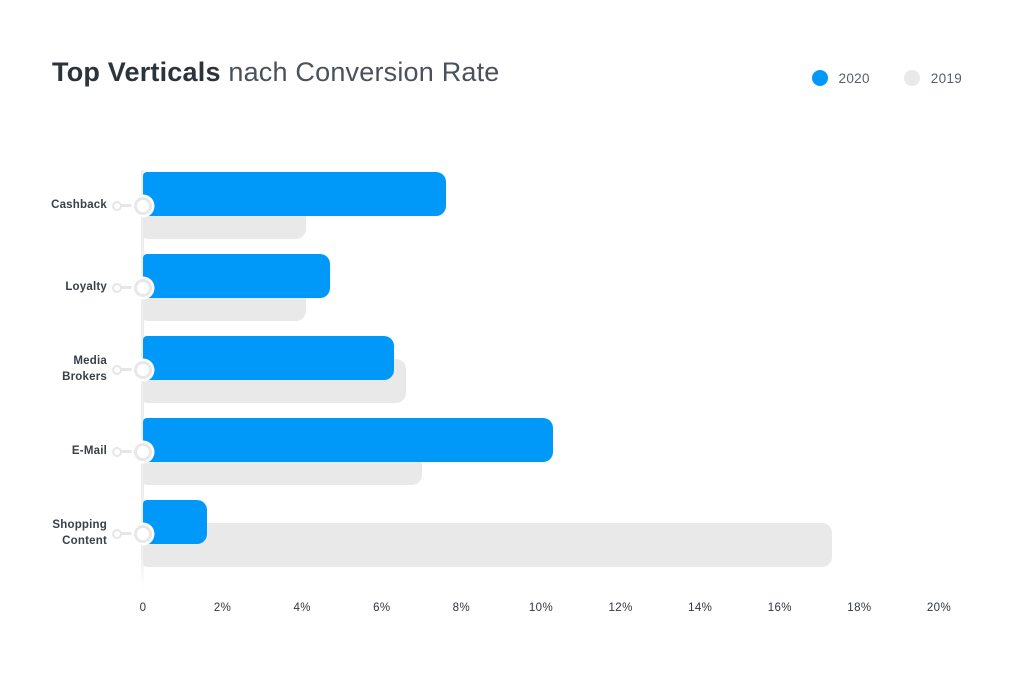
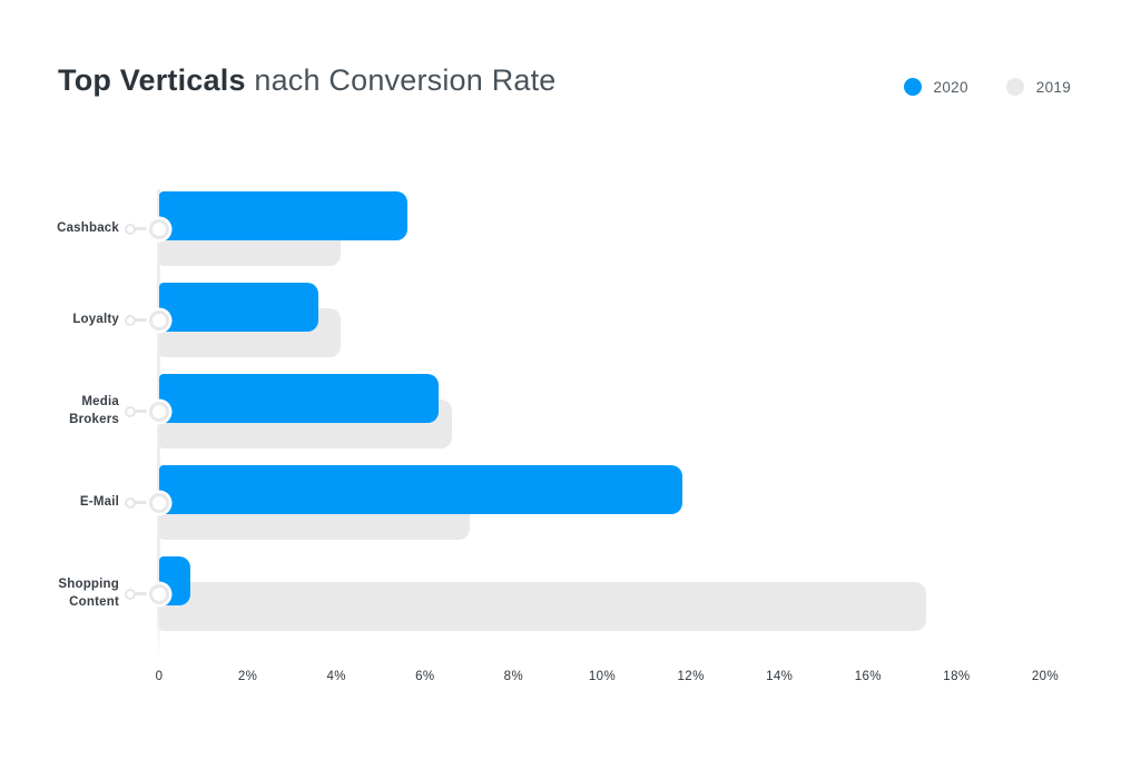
2020/Cashback: 7.6% -> 5.6%
2020/Loyalty: 4.7% -> 3.6%
2020/E-Mail: 10.3% -> 11.8%
2020/Shopping Content: 1.6% -> 0.7%
